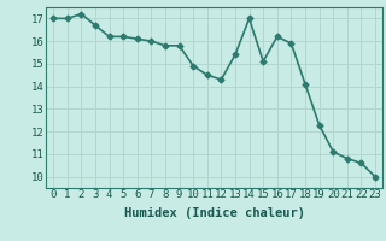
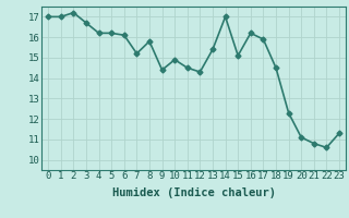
7: 16.0 -> 15.2
9: 15.8 -> 14.4
18: 14.1 -> 14.5
23: 10.0 -> 11.3
